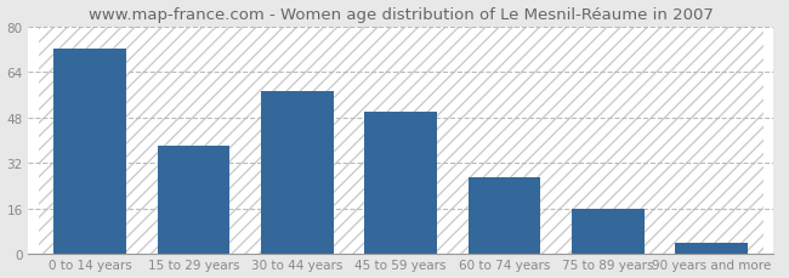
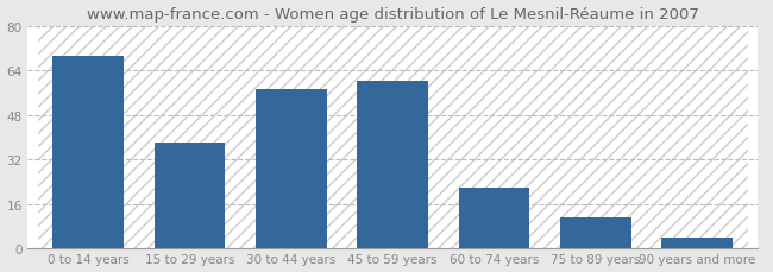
0 to 14 years: 72 -> 69
45 to 59 years: 50 -> 60
60 to 74 years: 27 -> 22
75 to 89 years: 16 -> 11
